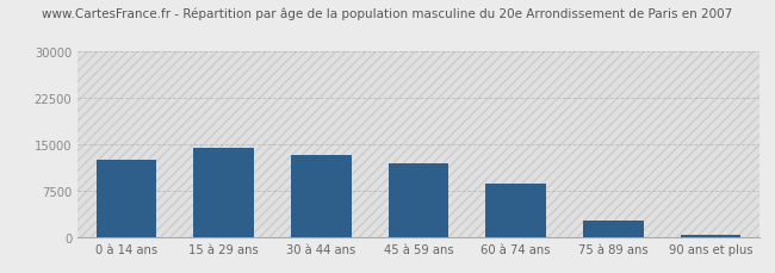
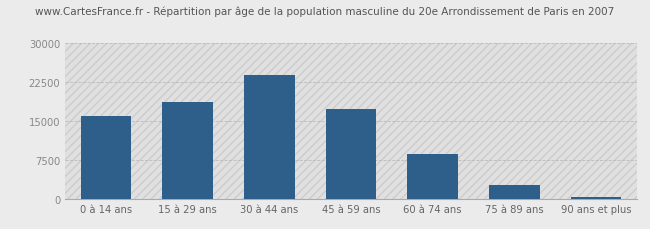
0 à 14 ans: 12400 -> 15900
15 à 29 ans: 14400 -> 18700
30 à 44 ans: 13200 -> 23800
45 à 59 ans: 12000 -> 17200
